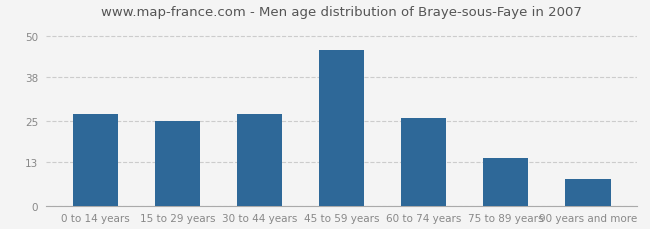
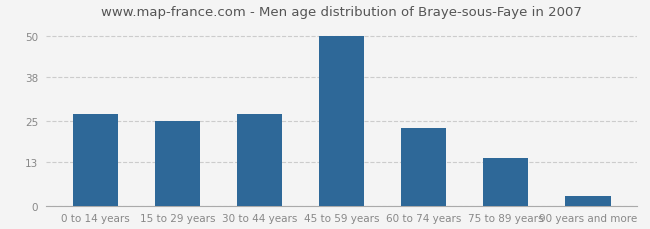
45 to 59 years: 46 -> 50
60 to 74 years: 26 -> 23
90 years and more: 8 -> 3
